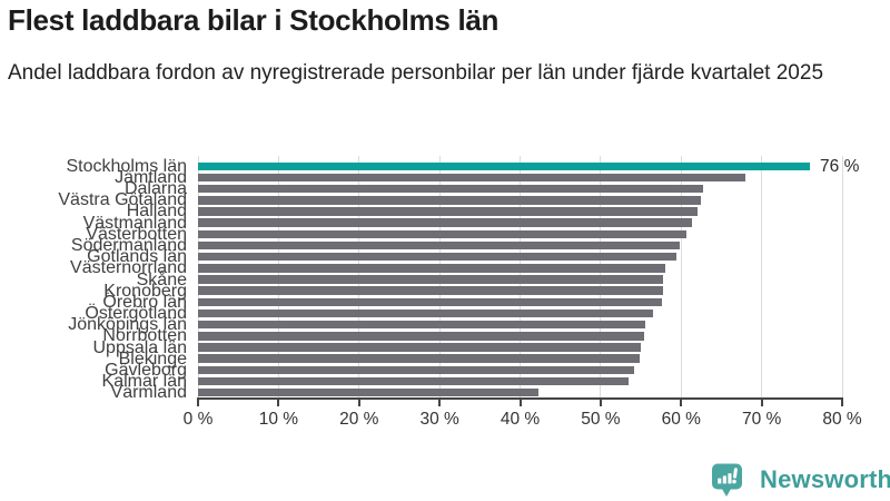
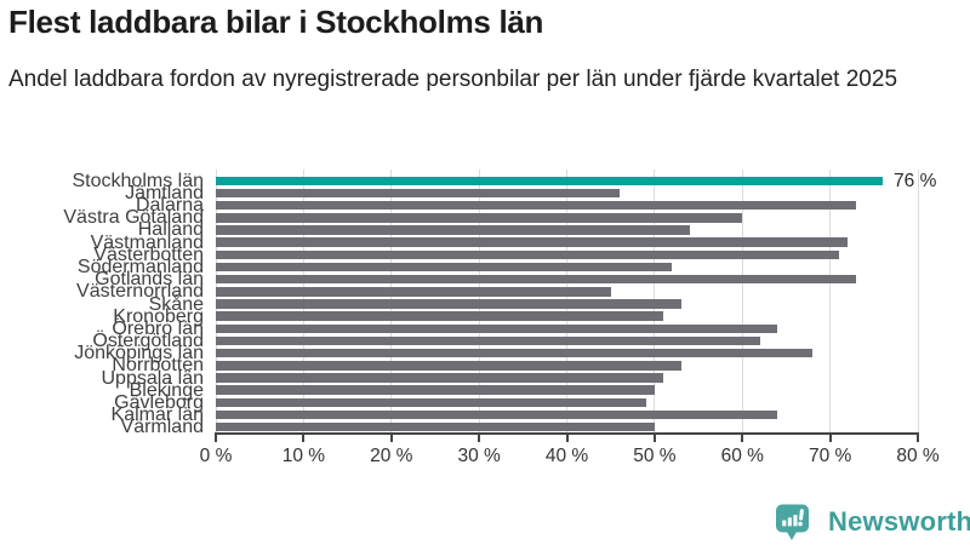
Jämtland: 68% -> 46%
Dalarna: 63% -> 73%
Västra Götaland: 62% -> 60%
Halland: 62% -> 54%
Västmanland: 61% -> 72%
Västerbotten: 61% -> 71%
Södermanland: 60% -> 52%
Gotlands län: 59% -> 73%
Västernorrland: 58% -> 45%
Skåne: 58% -> 53%
Kronoberg: 58% -> 51%
Örebro län: 58% -> 64%
Östergötland: 56% -> 62%
Jönköpings län: 56% -> 68%
Norrbotten: 55% -> 53%
Uppsala län: 55% -> 51%
Blekinge: 55% -> 50%
Gävleborg: 54% -> 49%
Kalmar län: 54% -> 64%
Värmland: 42% -> 50%
